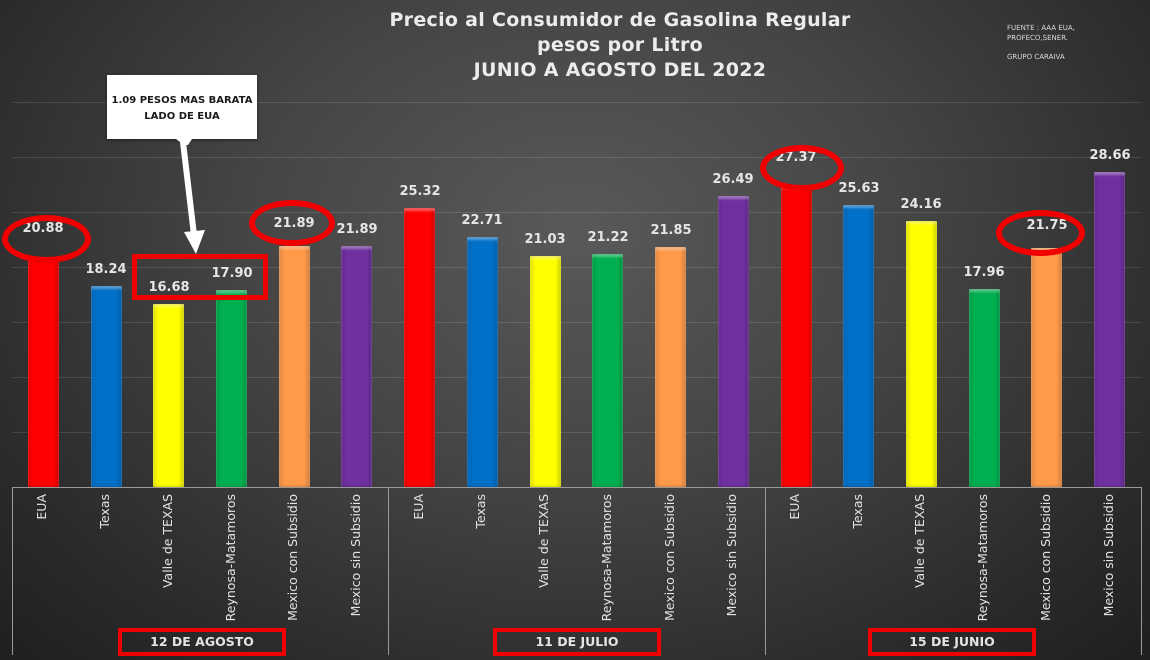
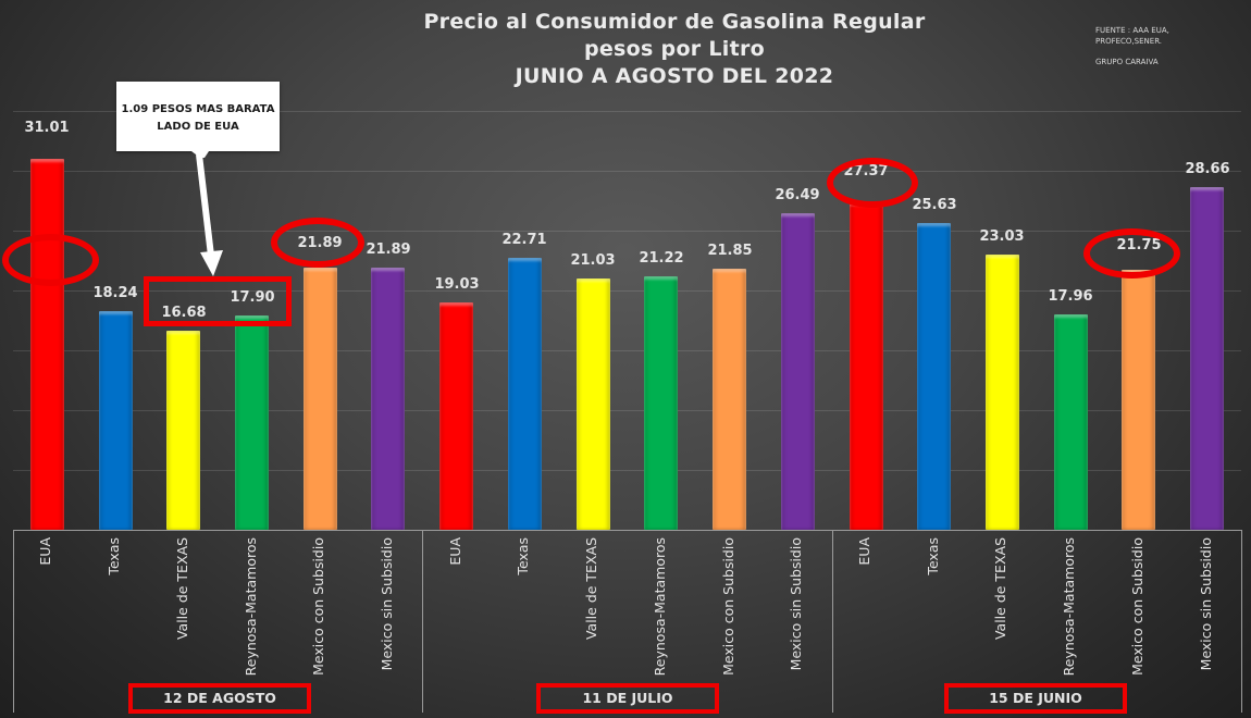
12 DE AGOSTO/EUA: 20.88 -> 31.01
11 DE JULIO/EUA: 25.32 -> 19.03
15 DE JUNIO/Valle de TEXAS: 24.16 -> 23.03
